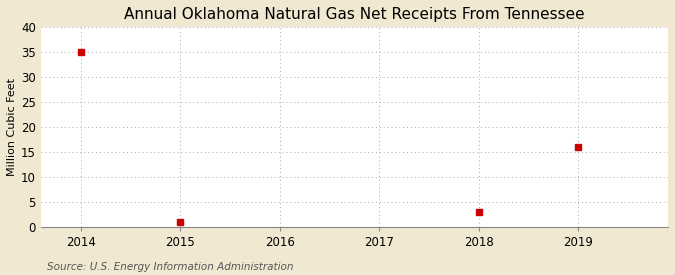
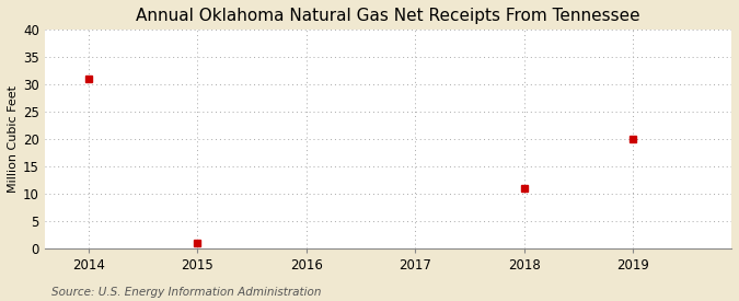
2014: 35 -> 31
2018: 3 -> 11
2019: 16 -> 20
